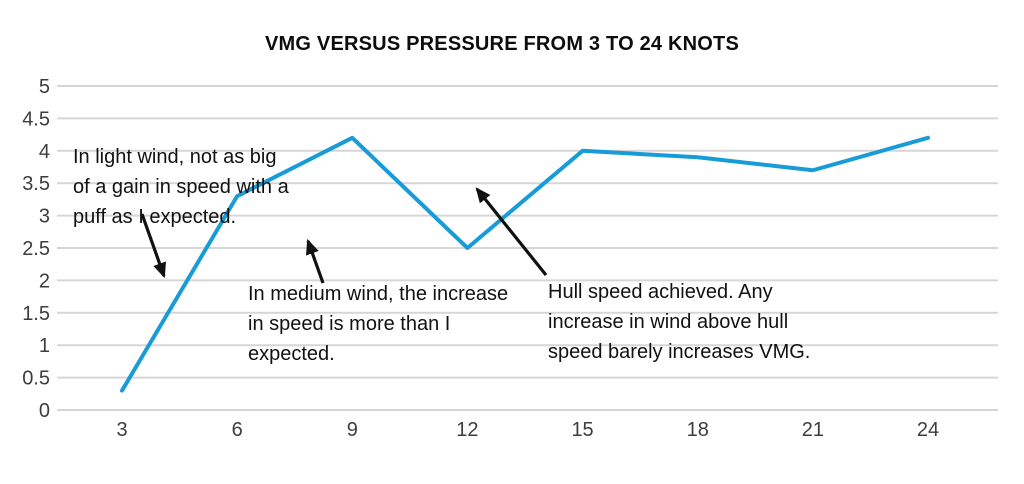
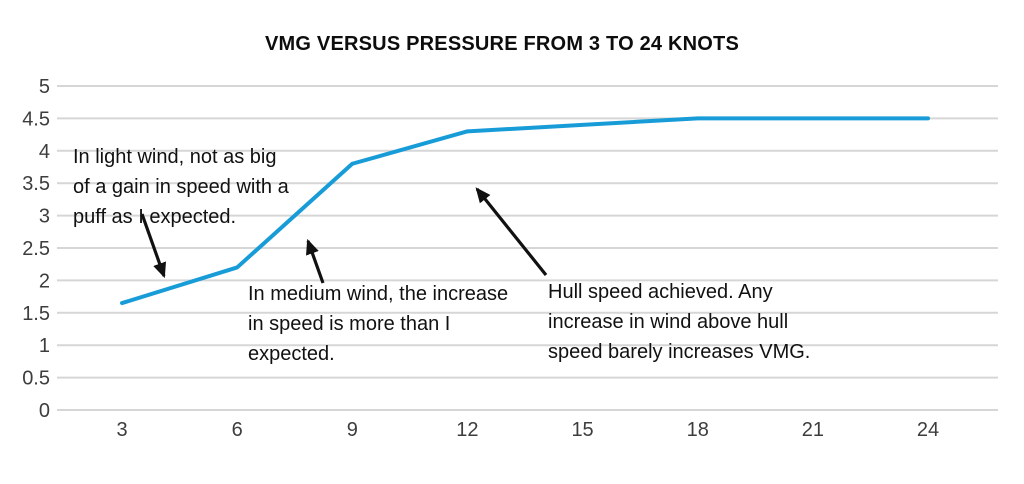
3: 0.3 -> 1.6
6: 3.3 -> 2.2
9: 4.2 -> 3.8
12: 2.5 -> 4.3
15: 4.0 -> 4.4
18: 3.9 -> 4.5
21: 3.7 -> 4.5
24: 4.2 -> 4.5
